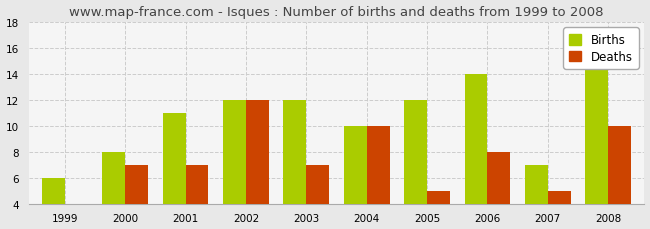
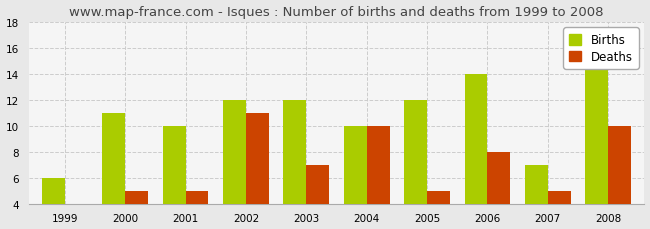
Births/2000: 8 -> 11
Deaths/2000: 7 -> 5
Births/2001: 11 -> 10
Deaths/2001: 7 -> 5
Deaths/2002: 12 -> 11
